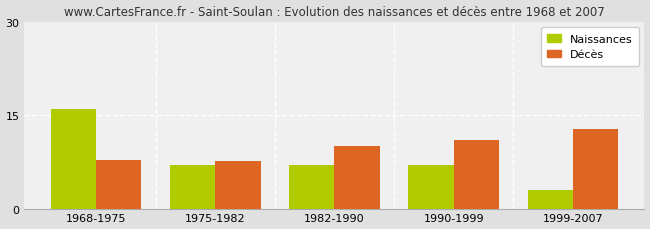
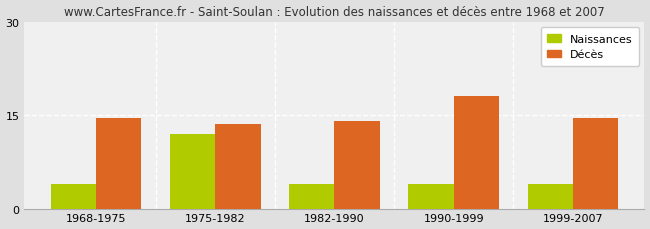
Naissances/1968-1975: 16 -> 4
Décès/1968-1975: 7.8 -> 14.5
Naissances/1975-1982: 7 -> 12
Décès/1975-1982: 7.6 -> 13.5
Naissances/1982-1990: 7 -> 4
Décès/1982-1990: 10.0 -> 14.0
Naissances/1990-1999: 7 -> 4
Décès/1990-1999: 11.0 -> 18.0
Naissances/1999-2007: 3 -> 4
Décès/1999-2007: 12.8 -> 14.5
